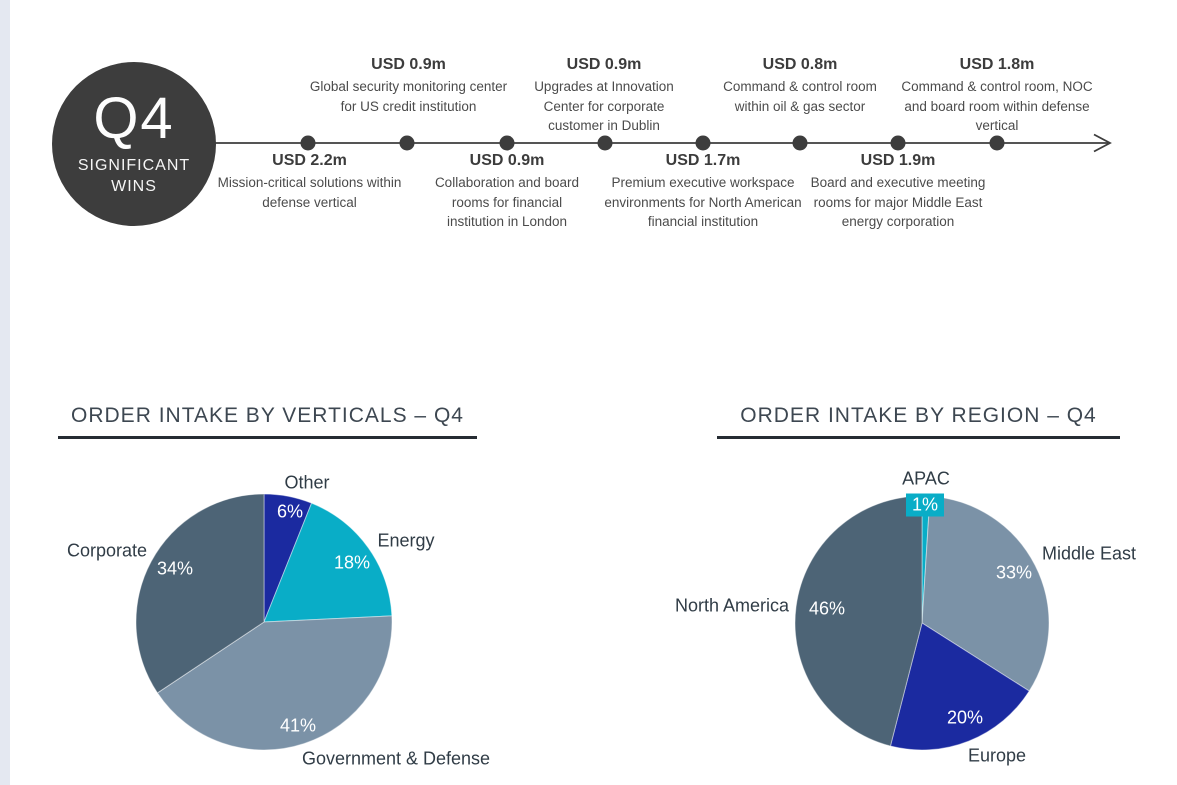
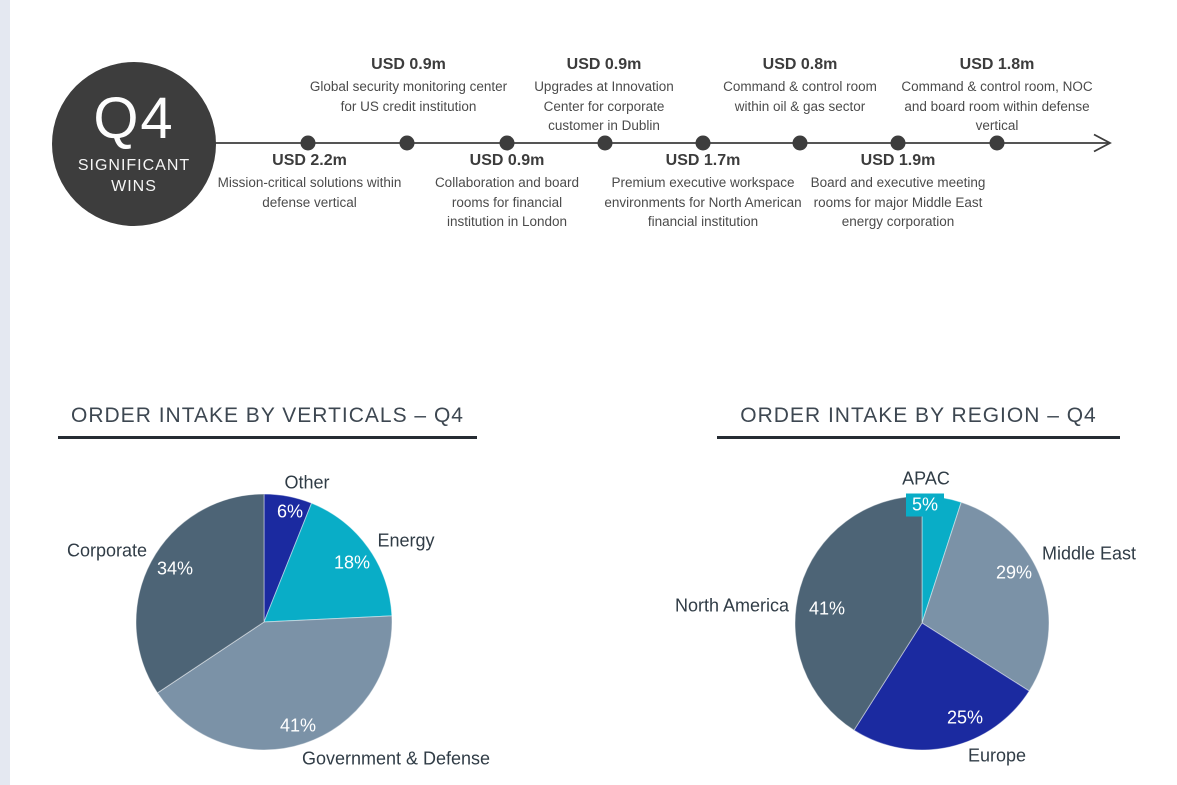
ORDER INTAKE BY REGION – Q4/APAC: 1% -> 5%
ORDER INTAKE BY REGION – Q4/Middle East: 33% -> 29%
ORDER INTAKE BY REGION – Q4/Europe: 20% -> 25%
ORDER INTAKE BY REGION – Q4/North America: 46% -> 41%
